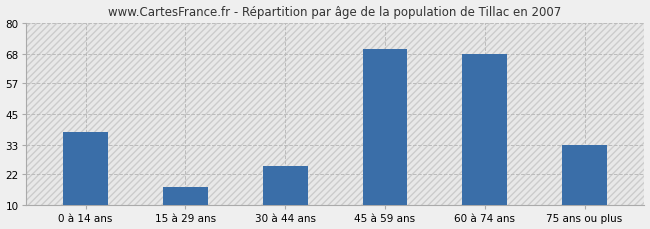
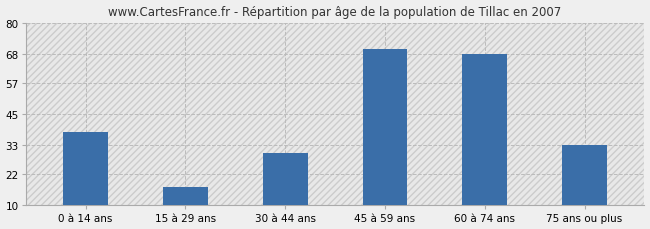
30 à 44 ans: 25 -> 30
